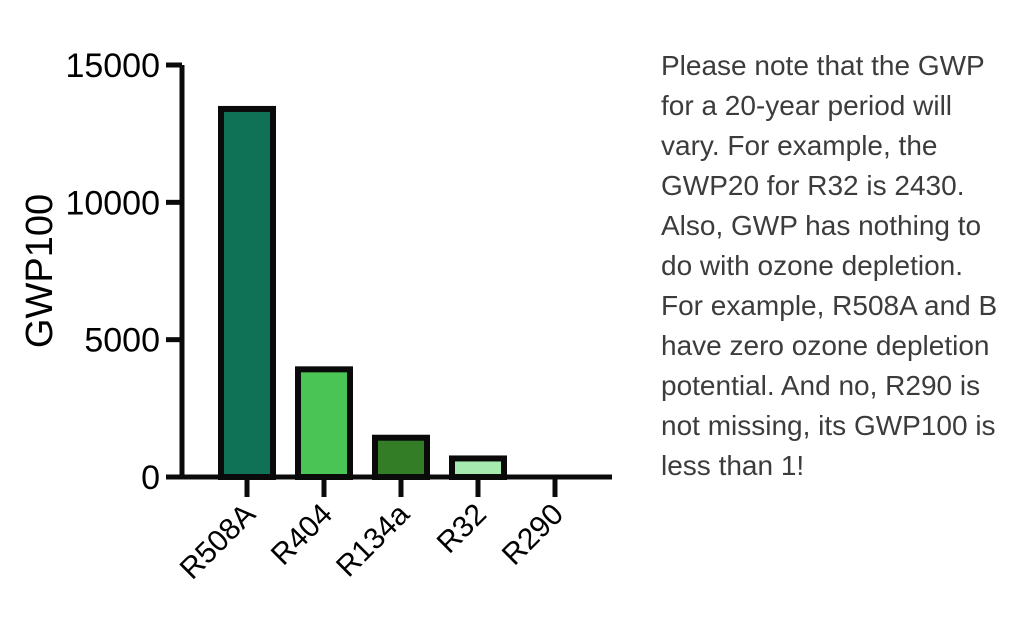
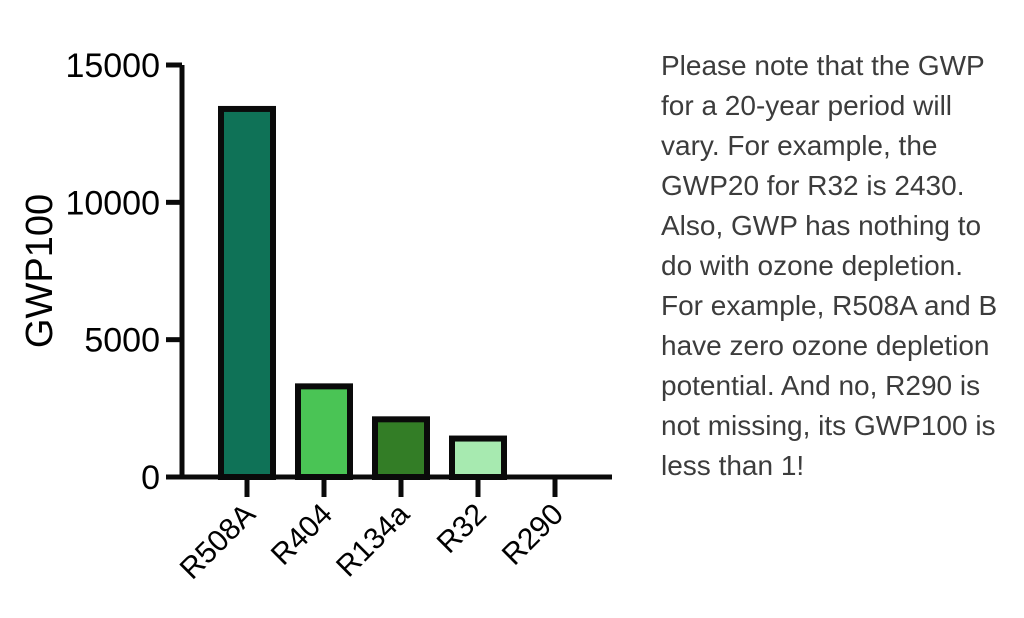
R404: 3900 -> 3300
R134a: 1400 -> 2100
R32: 700 -> 1400
